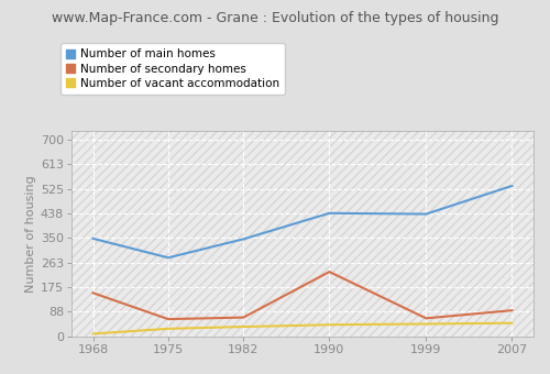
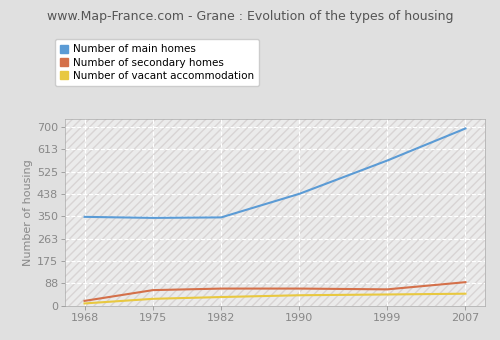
Number of secondary homes/1968: 155 -> 20
Number of main homes/1975: 280 -> 344
Number of secondary homes/1990: 230 -> 68
Number of main homes/1999: 435 -> 568
Number of main homes/2007: 535 -> 693
